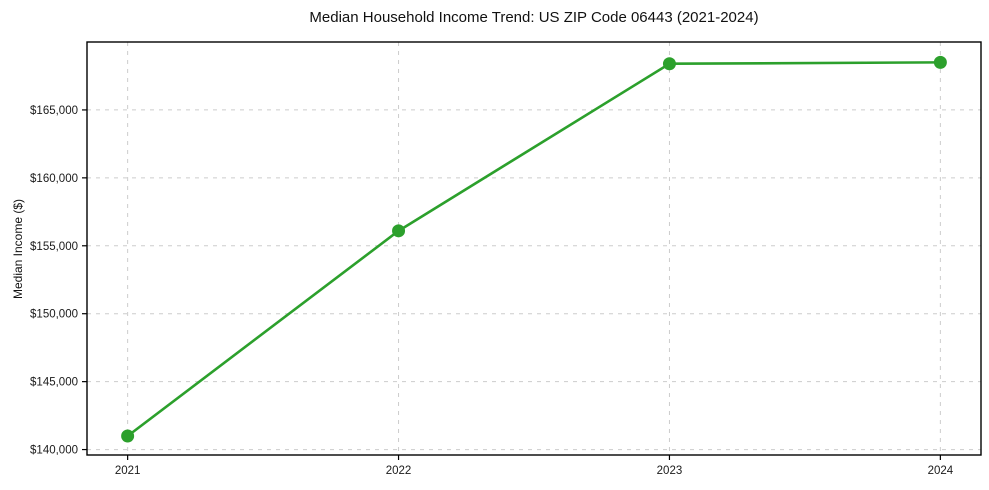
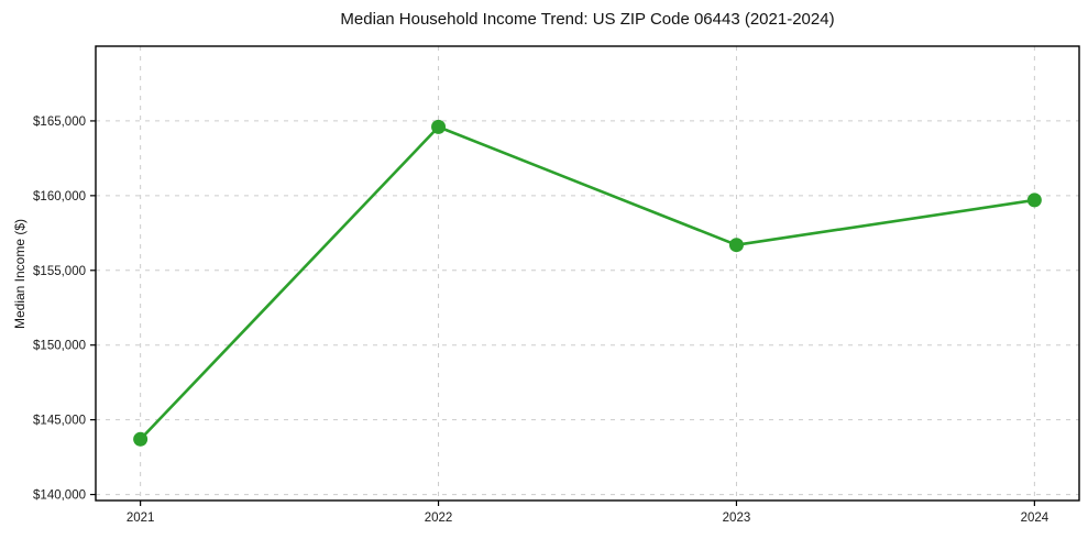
2021: $141000 -> $143700
2022: $156100 -> $164600
2023: $168400 -> $156700
2024: $168500 -> $159700
